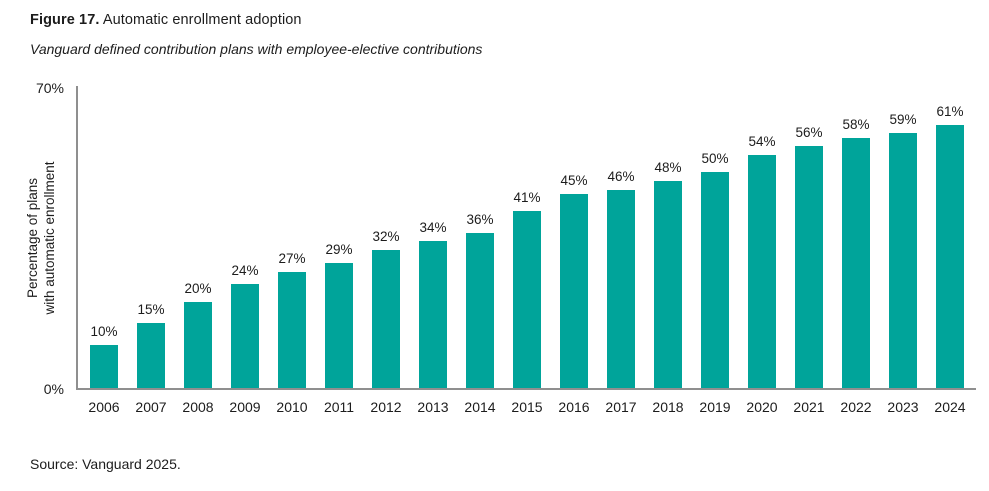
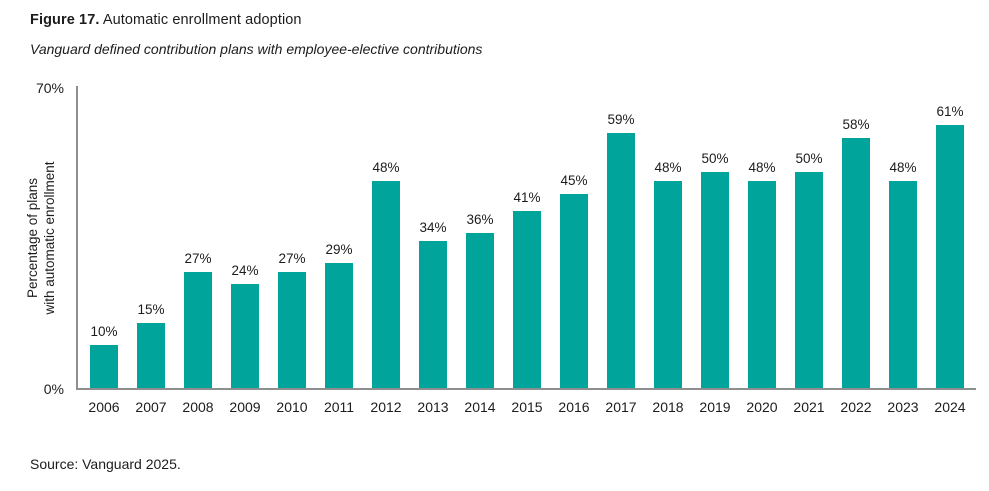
2008: 20% -> 27%
2012: 32% -> 48%
2017: 46% -> 59%
2020: 54% -> 48%
2021: 56% -> 50%
2023: 59% -> 48%
